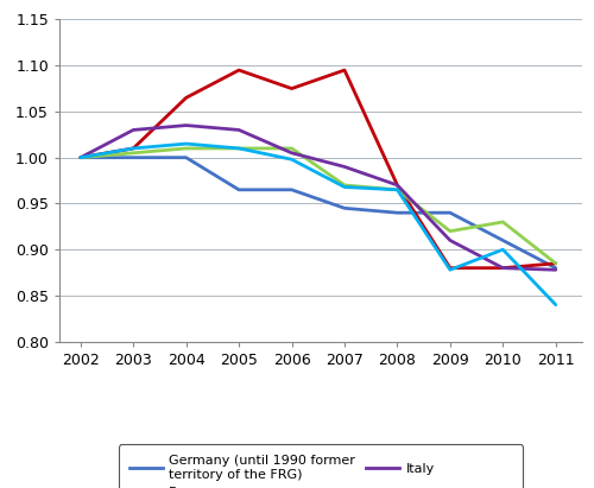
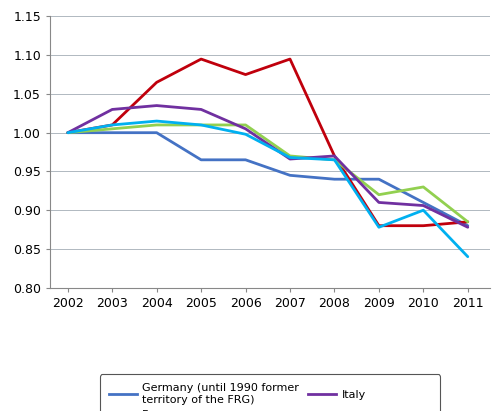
Italy/2007: 0.990 -> 0.966
Italy/2010: 0.880 -> 0.906
